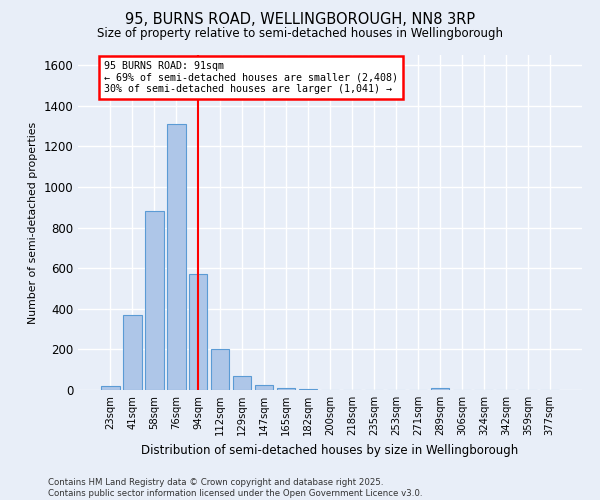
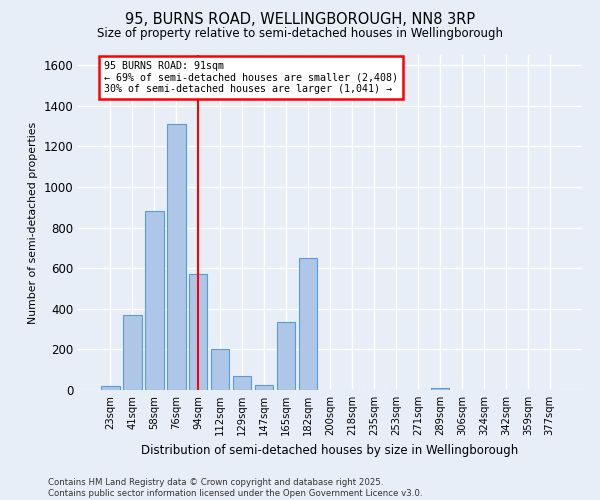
165sqm: 8 -> 335
182sqm: 3 -> 650
